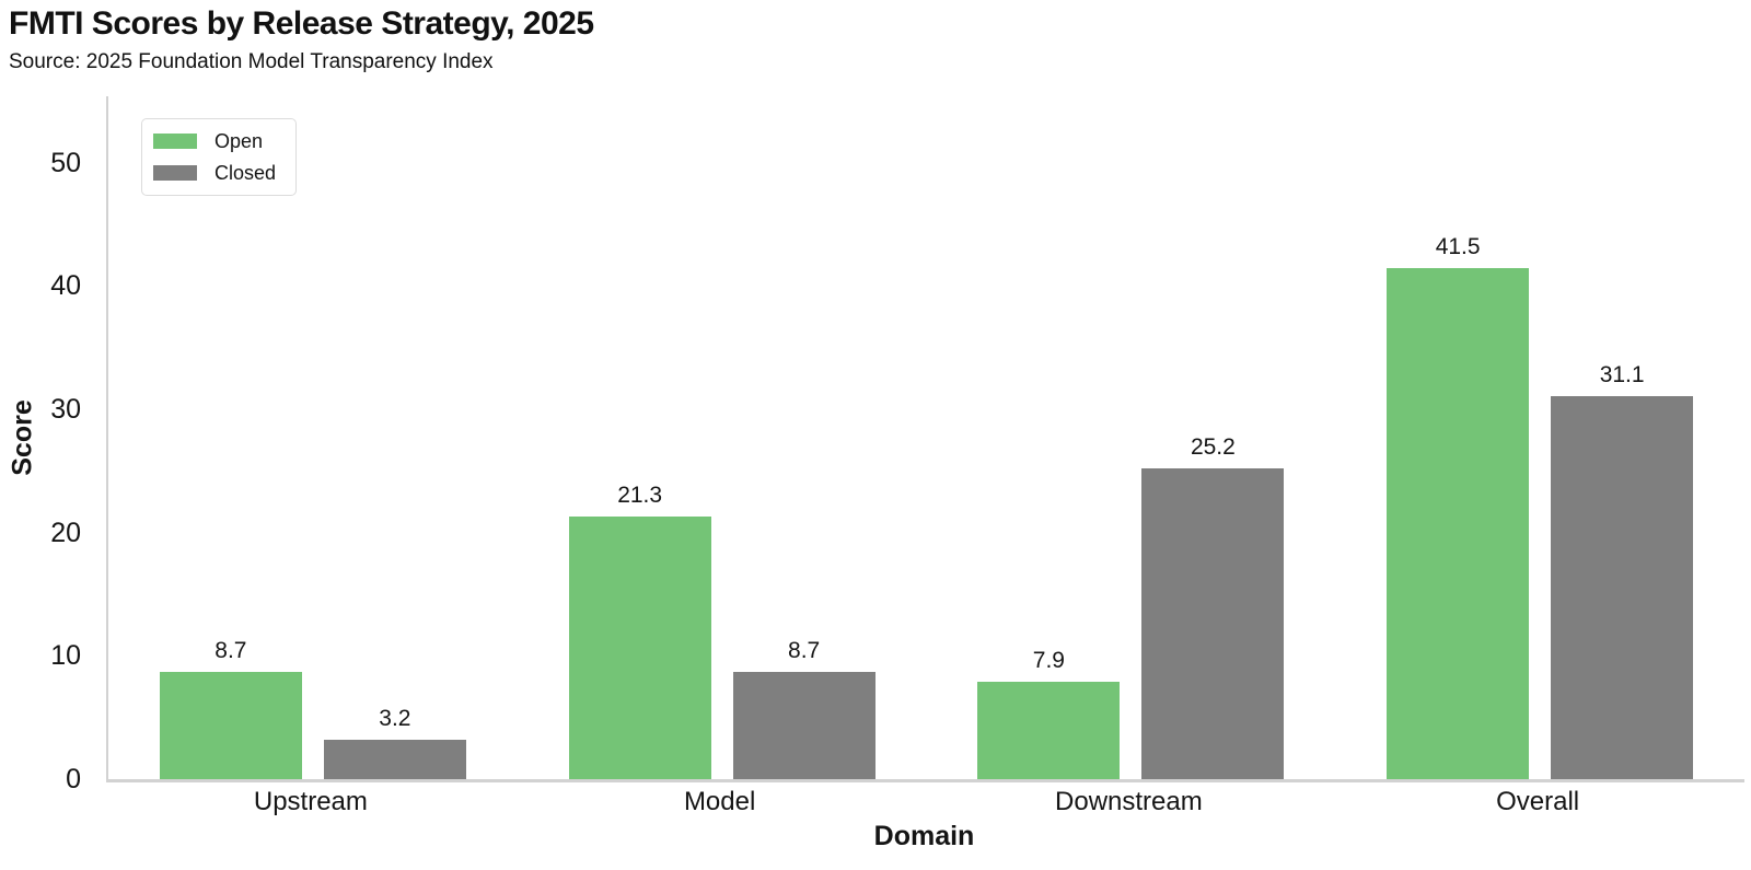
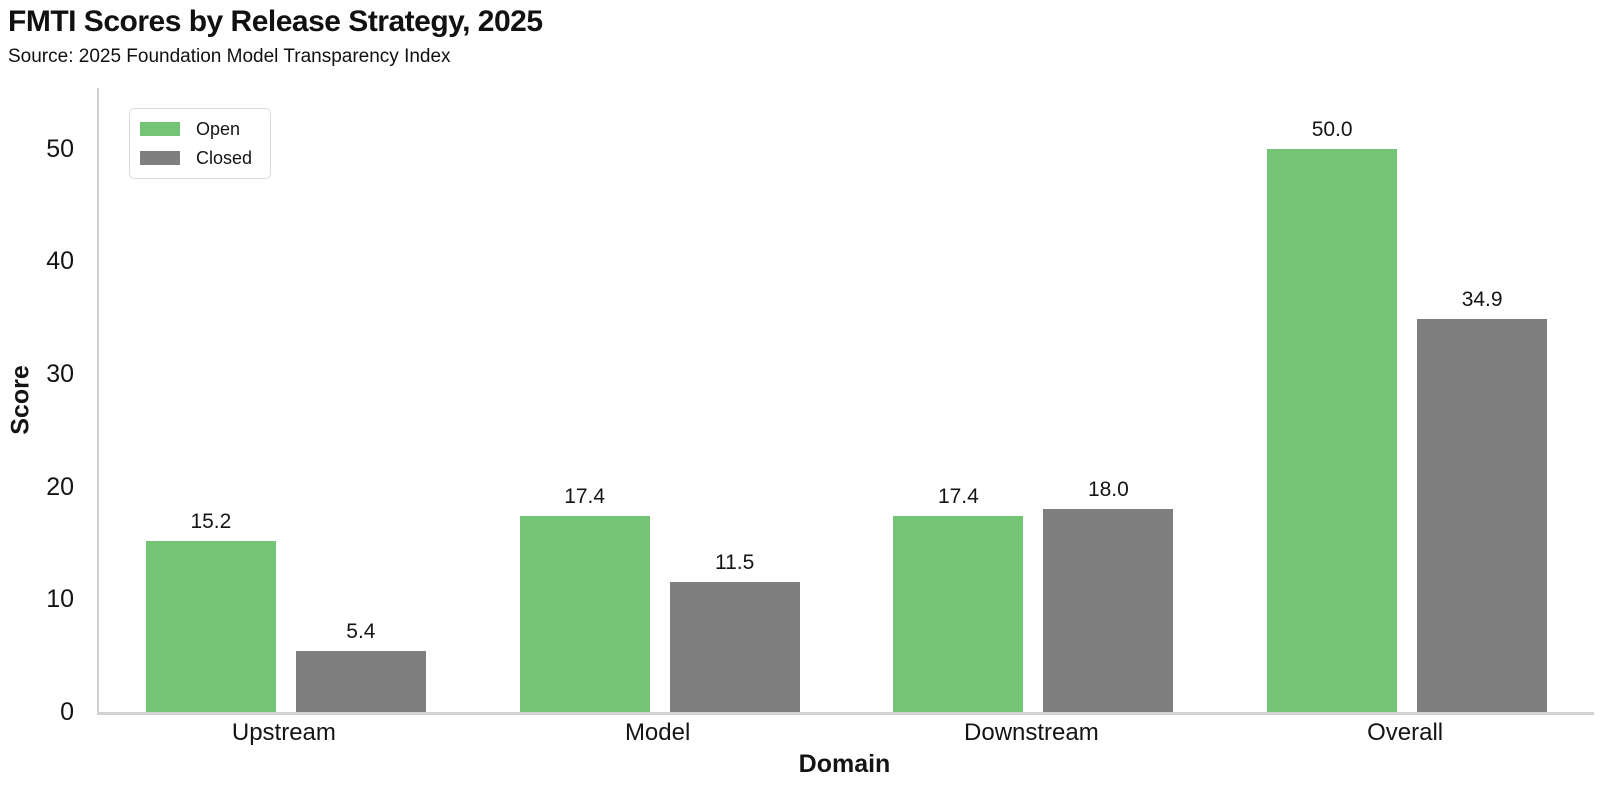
Open/Upstream: 8.7 -> 15.2
Closed/Upstream: 3.2 -> 5.4
Open/Model: 21.3 -> 17.4
Closed/Model: 8.7 -> 11.5
Open/Downstream: 7.9 -> 17.4
Closed/Downstream: 25.2 -> 18.0
Open/Overall: 41.5 -> 50.0
Closed/Overall: 31.1 -> 34.9
